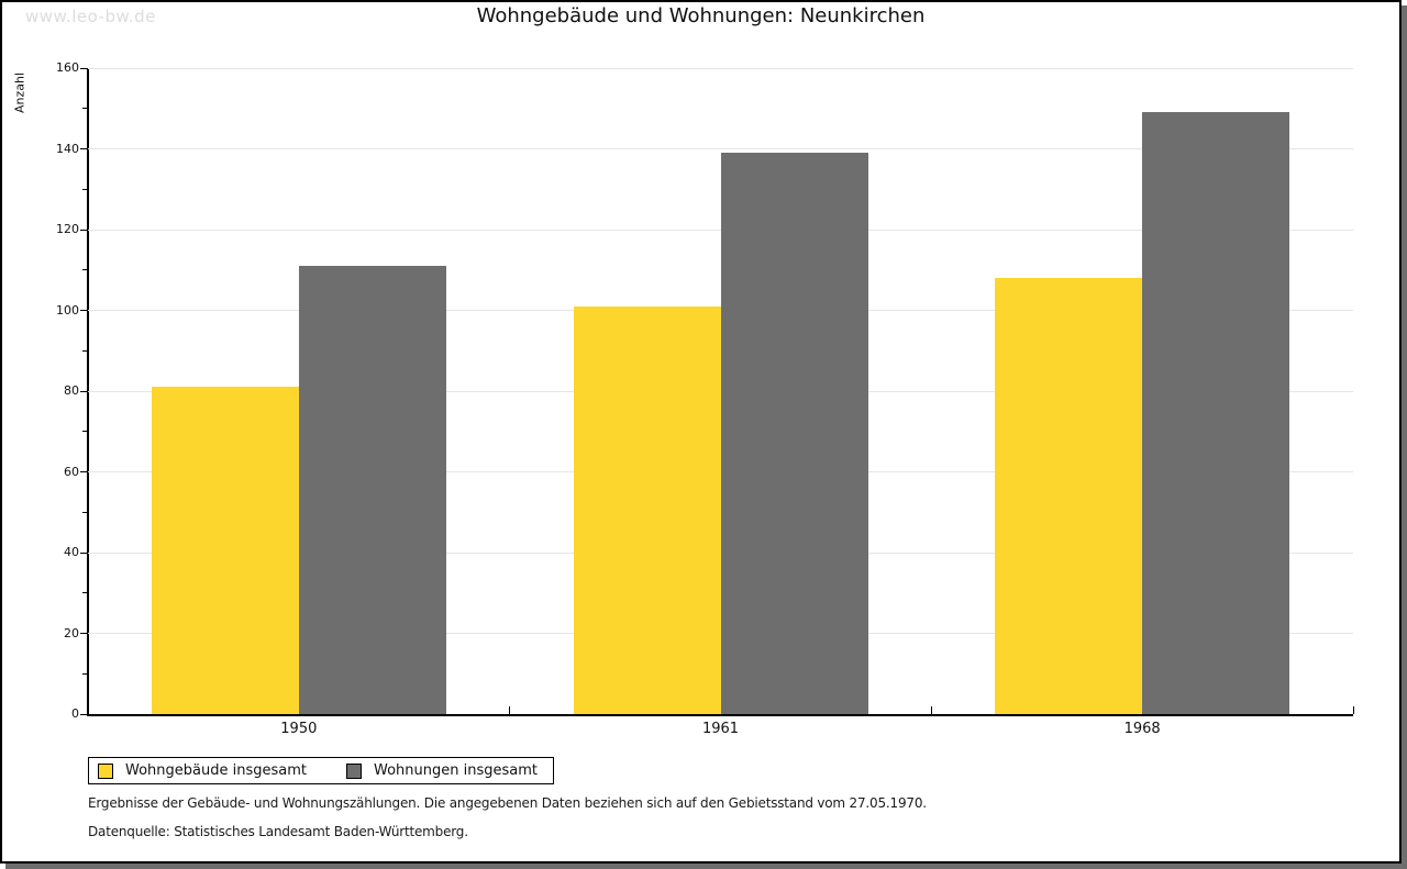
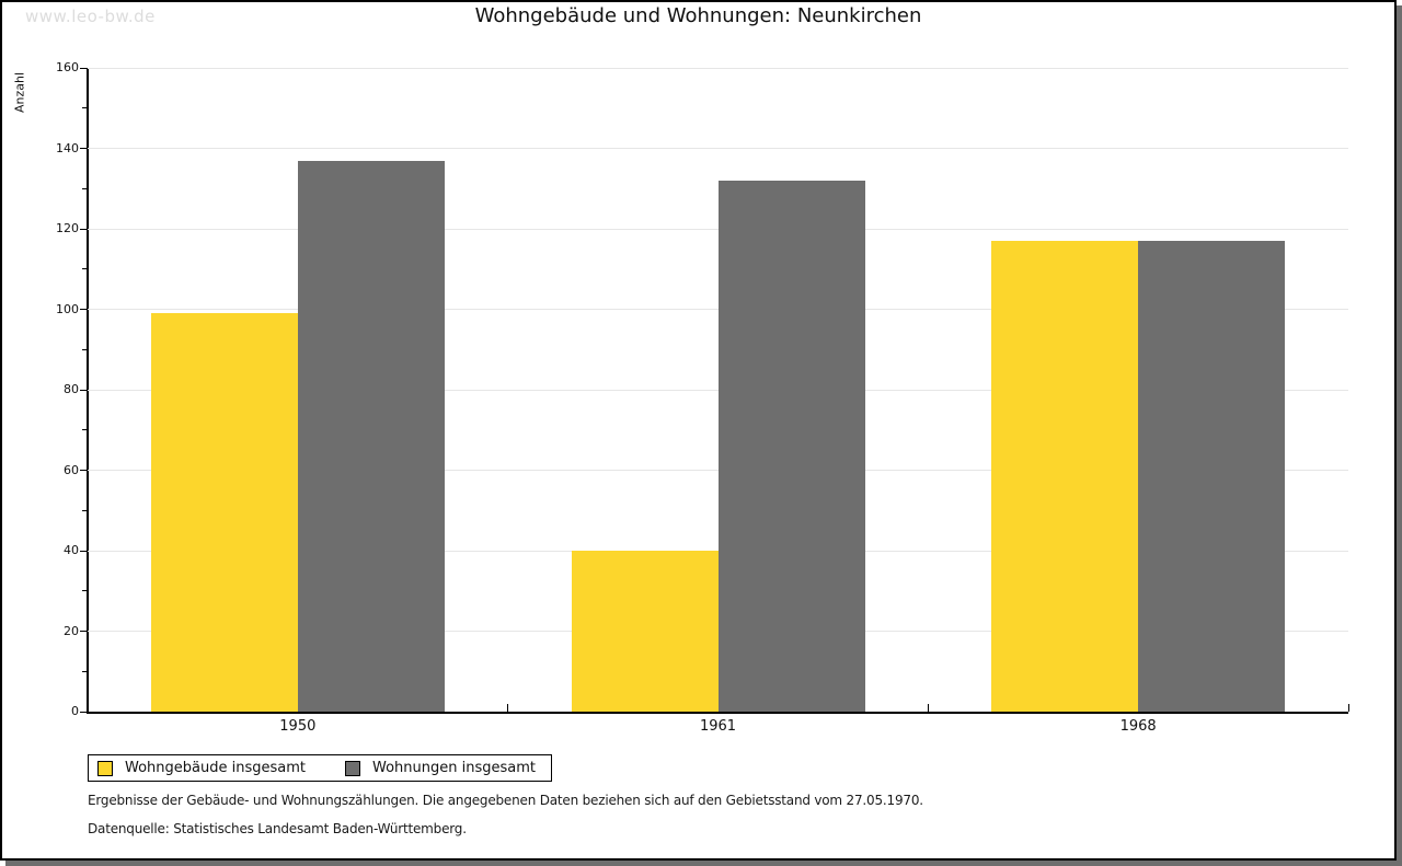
Wohngebäude insgesamt/1950: 81 -> 99
Wohnungen insgesamt/1950: 111 -> 137
Wohngebäude insgesamt/1961: 101 -> 40
Wohnungen insgesamt/1961: 139 -> 132
Wohngebäude insgesamt/1968: 108 -> 117
Wohnungen insgesamt/1968: 149 -> 117
